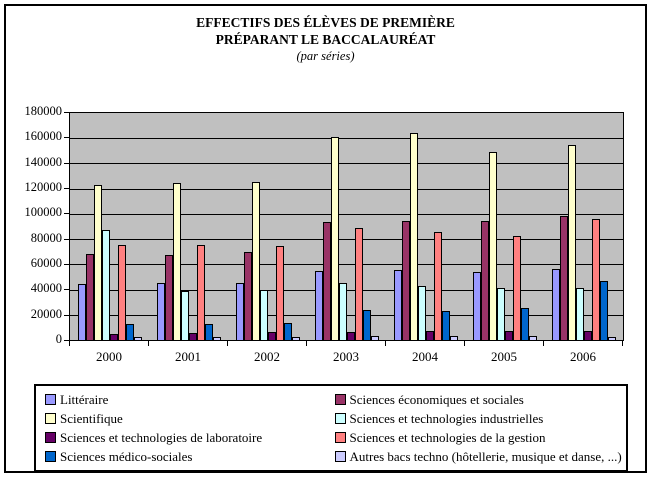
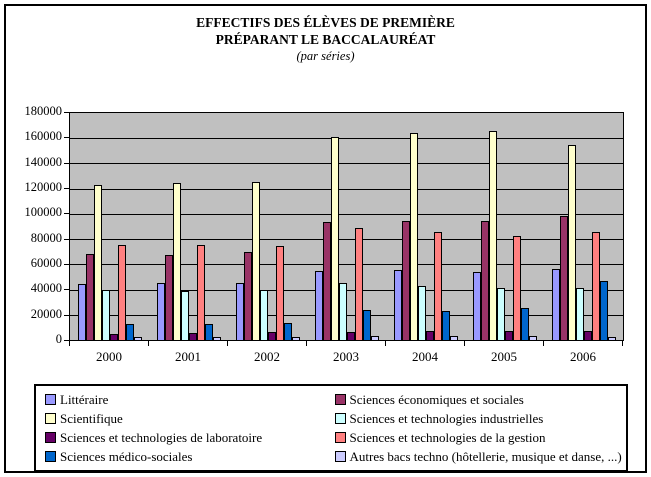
Sciences et technologies industrielles/2000: 87000 -> 40000
Scientifique/2005: 149000 -> 166000
Sciences et technologies de la gestion/2006: 96000 -> 86000
